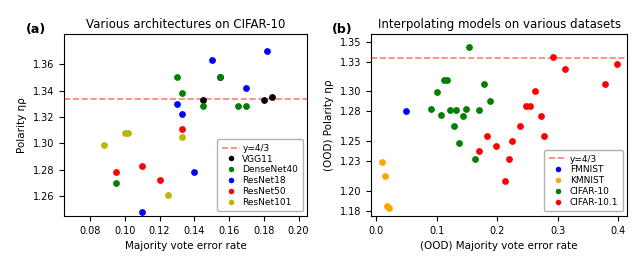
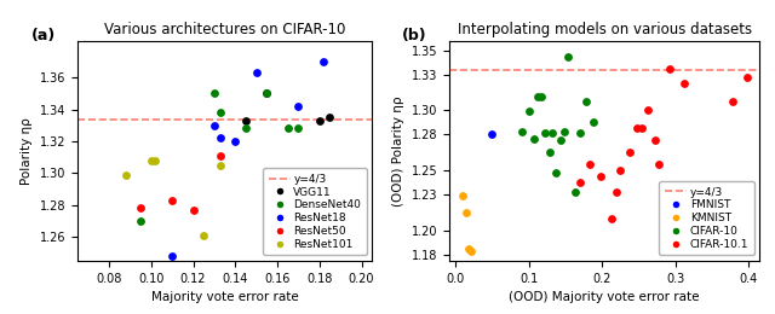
Various architectures on CIFAR-10/ResNet50/0.12: 1.272 -> 1.277
Various architectures on CIFAR-10/ResNet18/0.14: 1.278 -> 1.320
